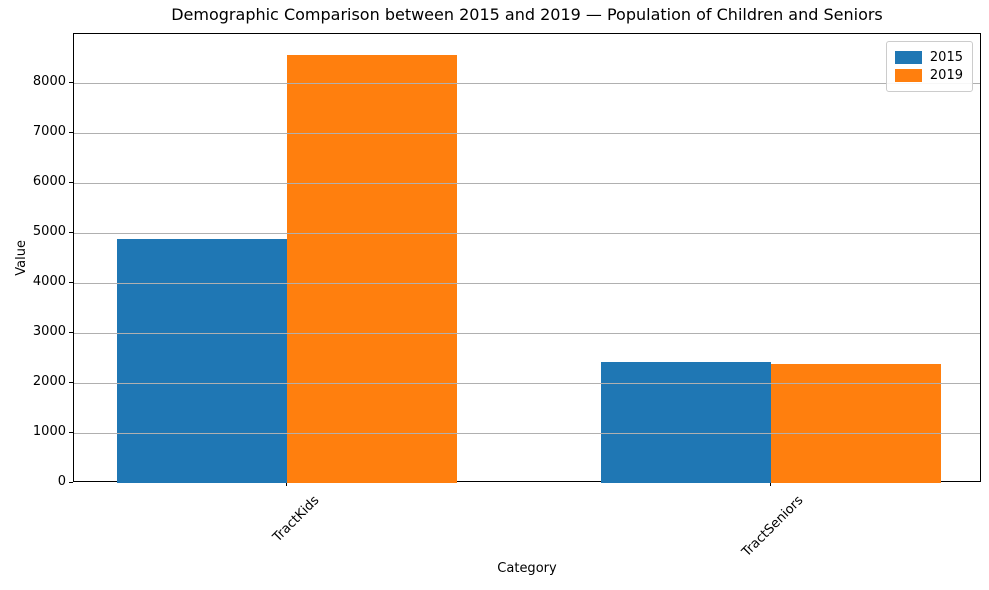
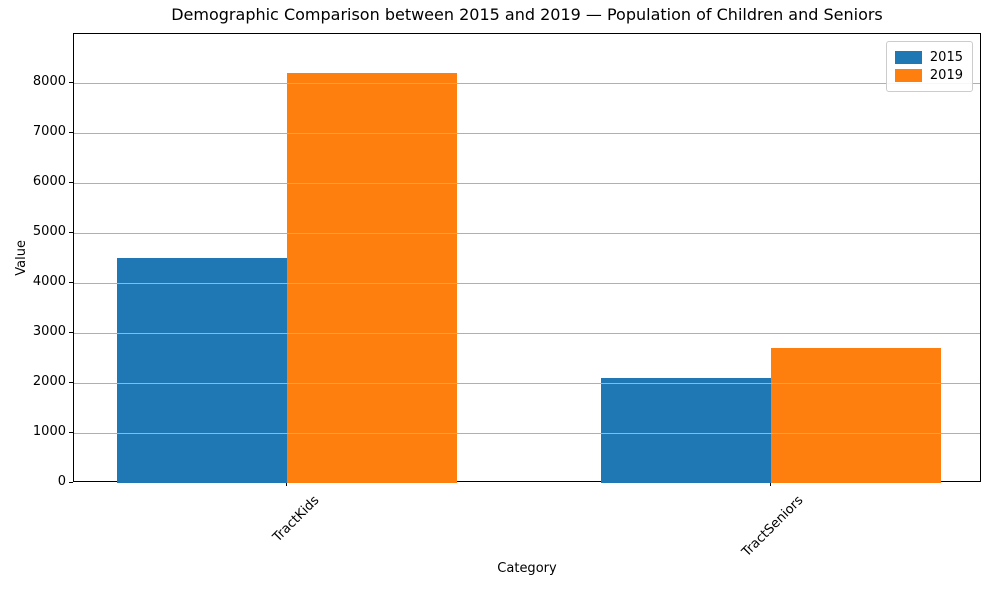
2015/TractKids: 4900 -> 4500
2019/TractKids: 8600 -> 8200
2015/TractSeniors: 2400 -> 2100
2019/TractSeniors: 2400 -> 2700
